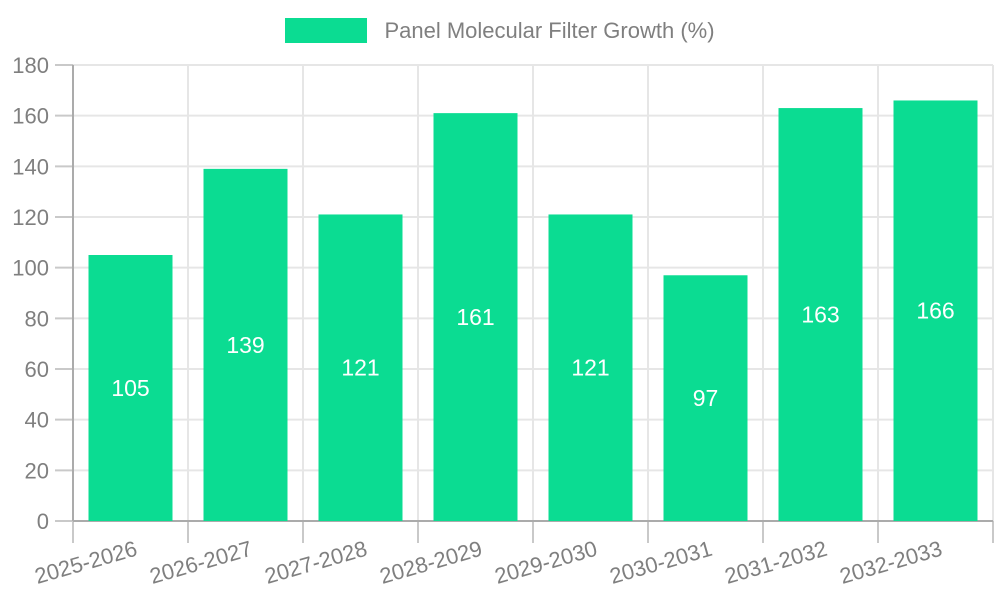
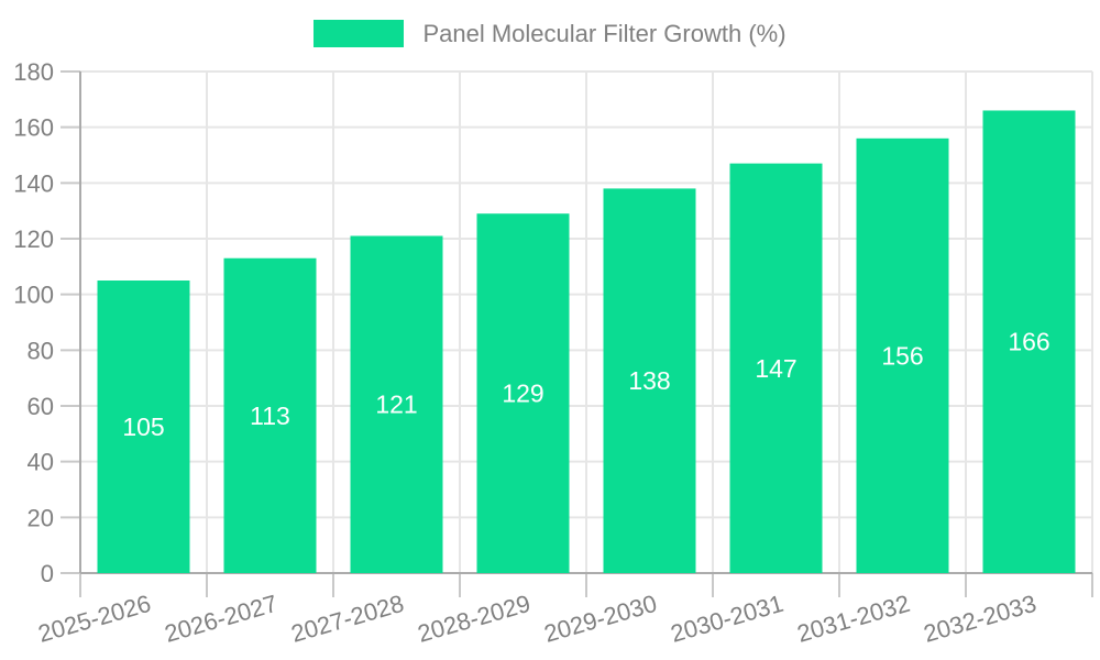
2026-2027: 139 -> 113
2028-2029: 161 -> 129
2029-2030: 121 -> 138
2030-2031: 97 -> 147
2031-2032: 163 -> 156
